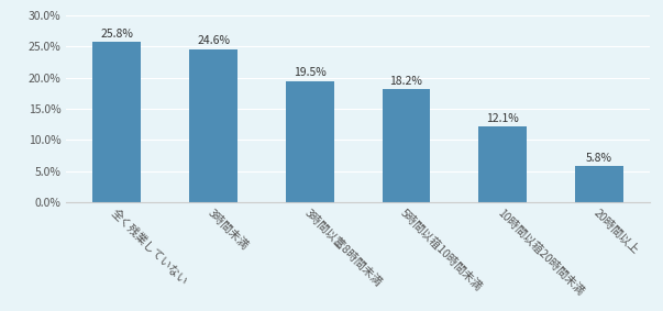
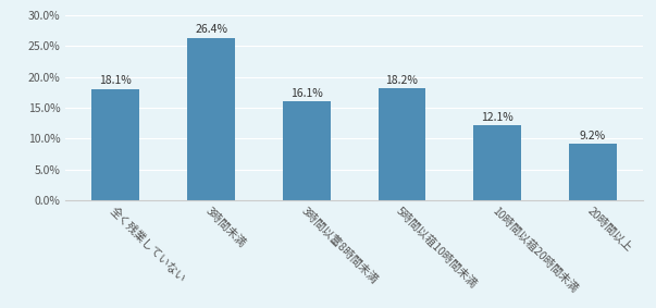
全く残業していない: 25.8% -> 18.1%
3時間未満: 24.6% -> 26.4%
3時間以䔰8時間未満: 19.5% -> 16.1%
20時間以上: 5.8% -> 9.2%
